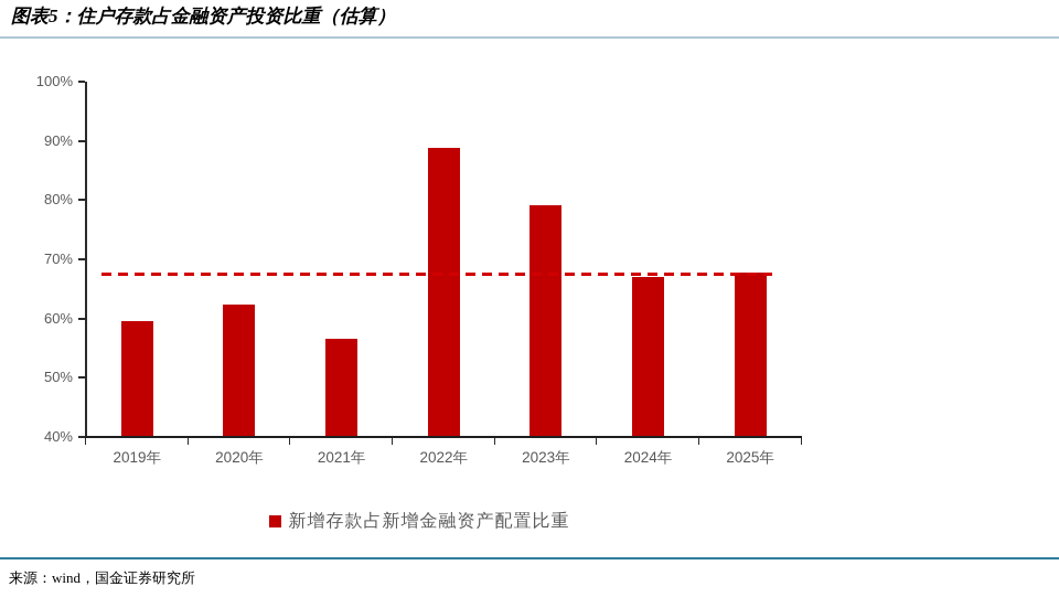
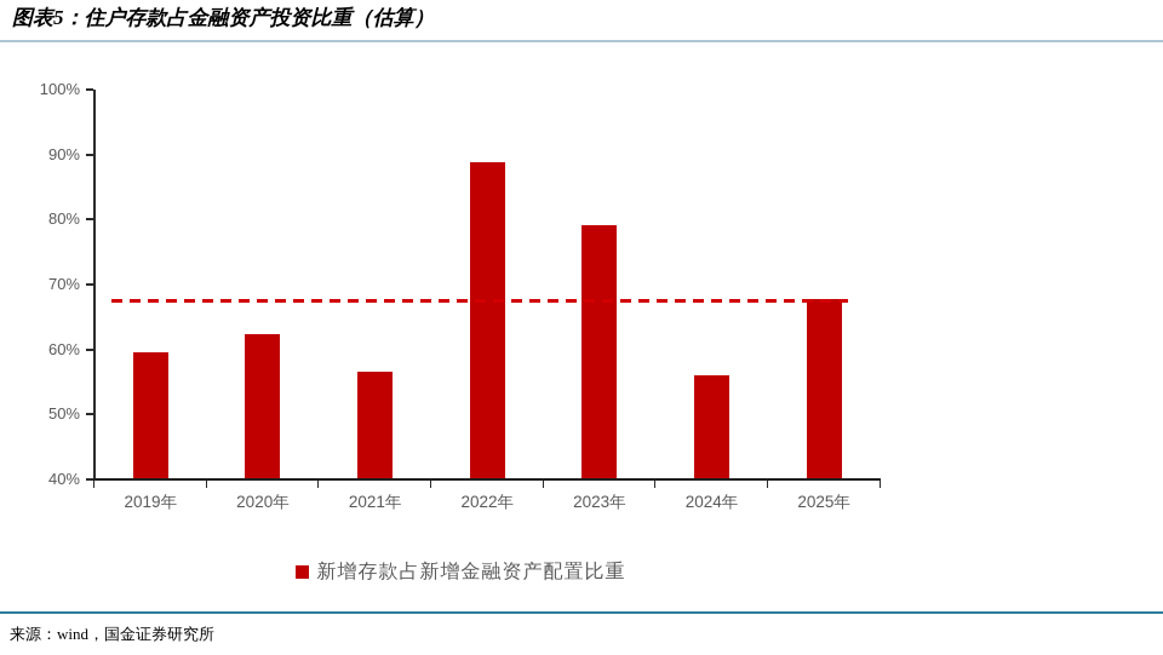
2024年: 67% -> 56%
